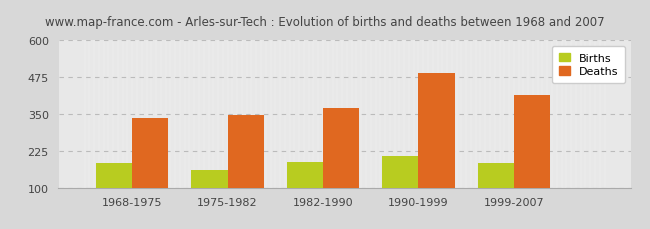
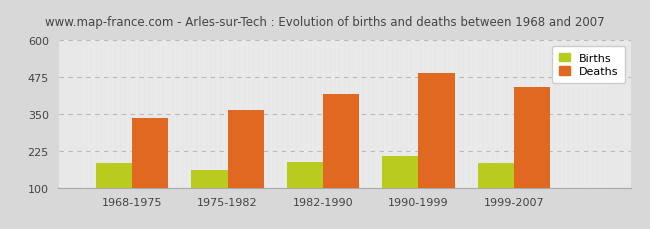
Deaths/1975-1982: 345 -> 363
Deaths/1982-1990: 370 -> 418
Deaths/1999-2007: 415 -> 442
